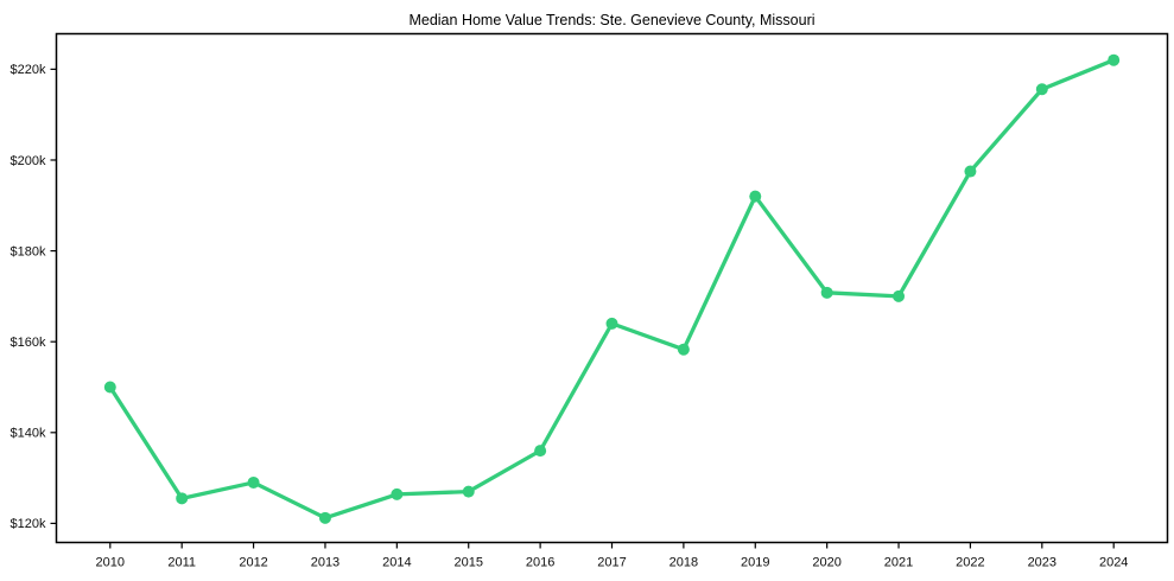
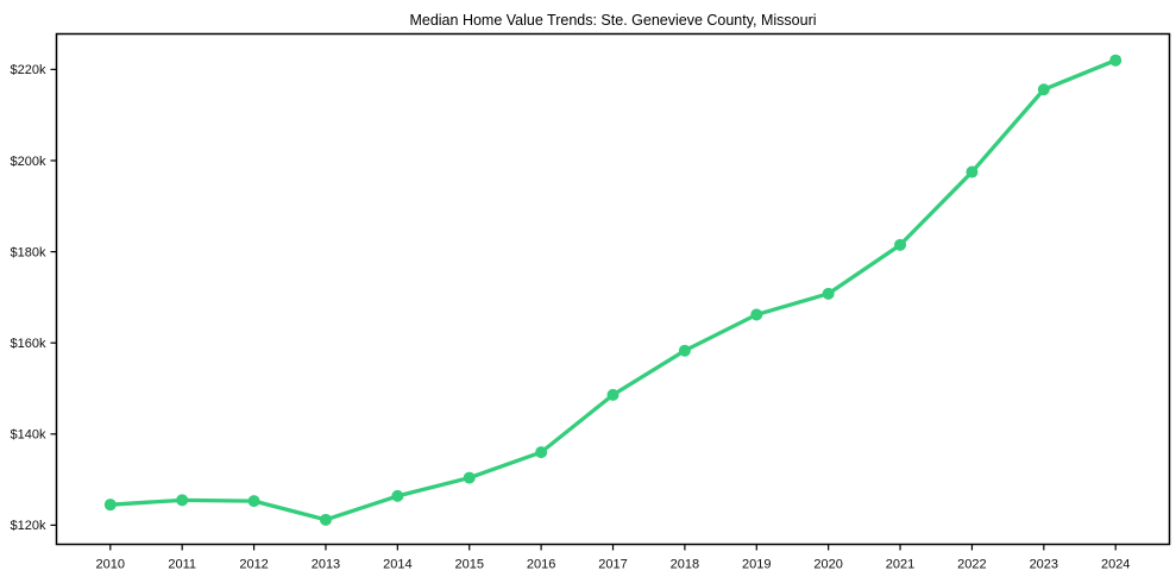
2010: $150k -> $124k
2012: $129k -> $125k
2015: $127k -> $130k
2017: $164k -> $149k
2019: $192k -> $166k
2021: $170k -> $182k
